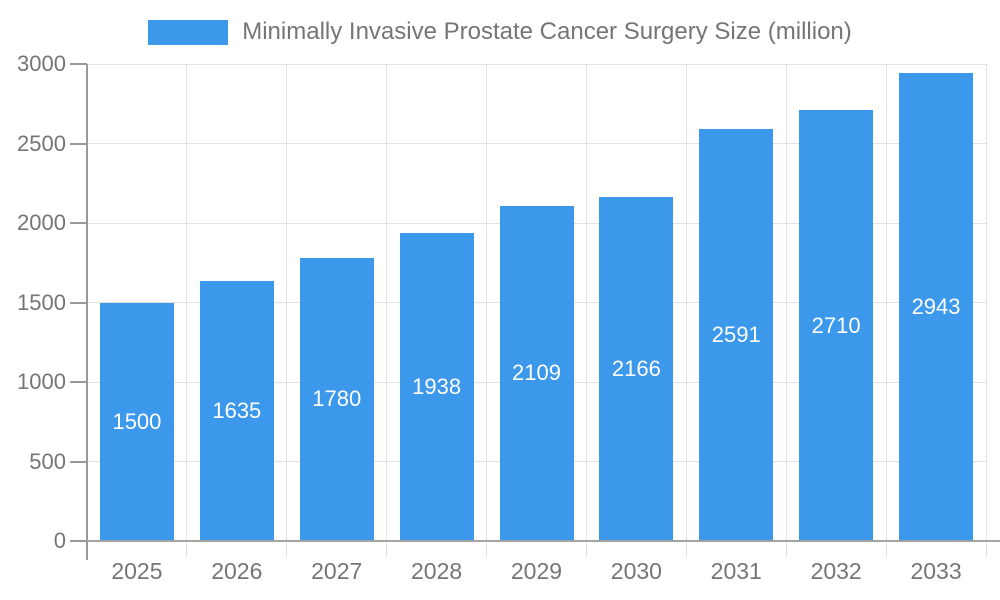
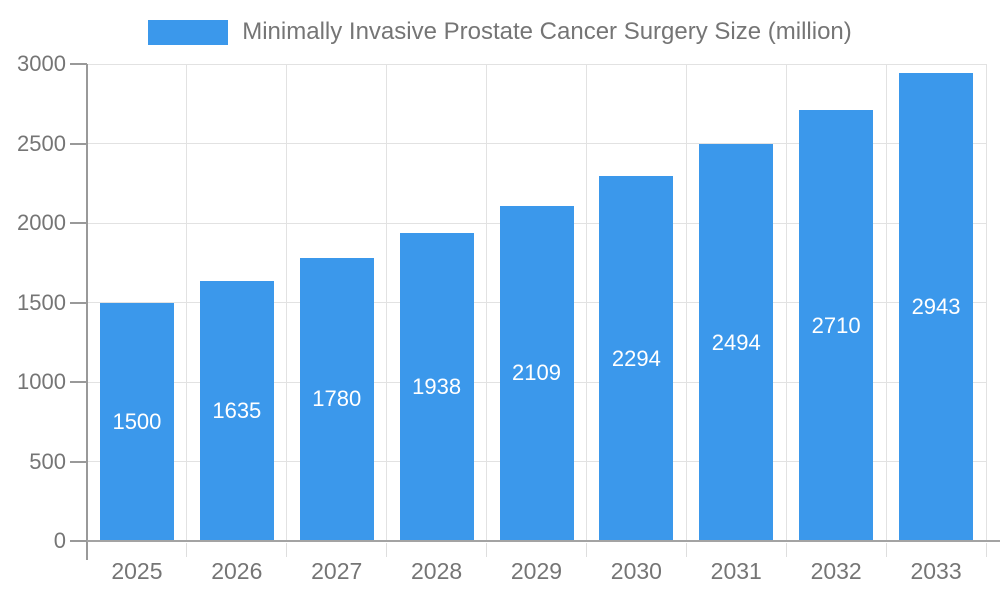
2030: 2166 -> 2294
2031: 2591 -> 2494
